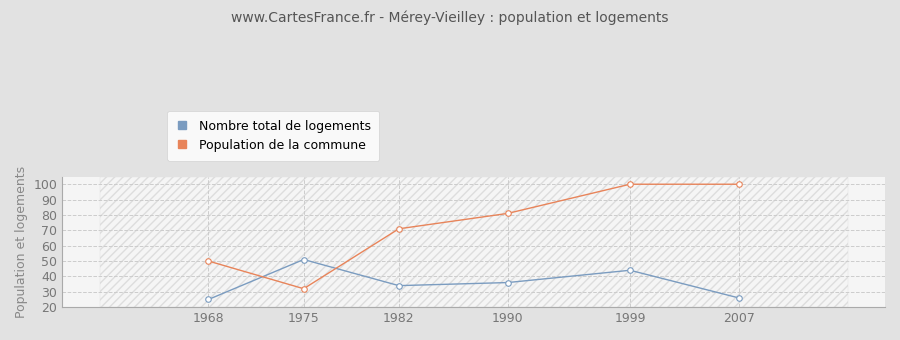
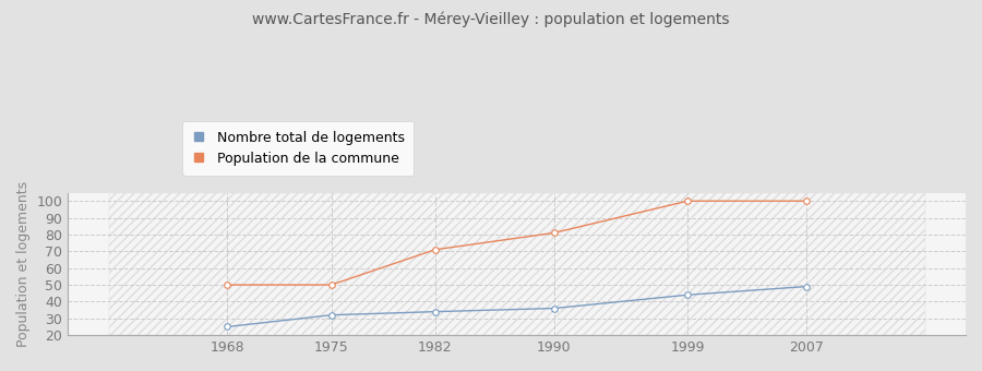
Nombre total de logements/1975: 51 -> 32
Population de la commune/1975: 32 -> 50
Nombre total de logements/2007: 26 -> 49
